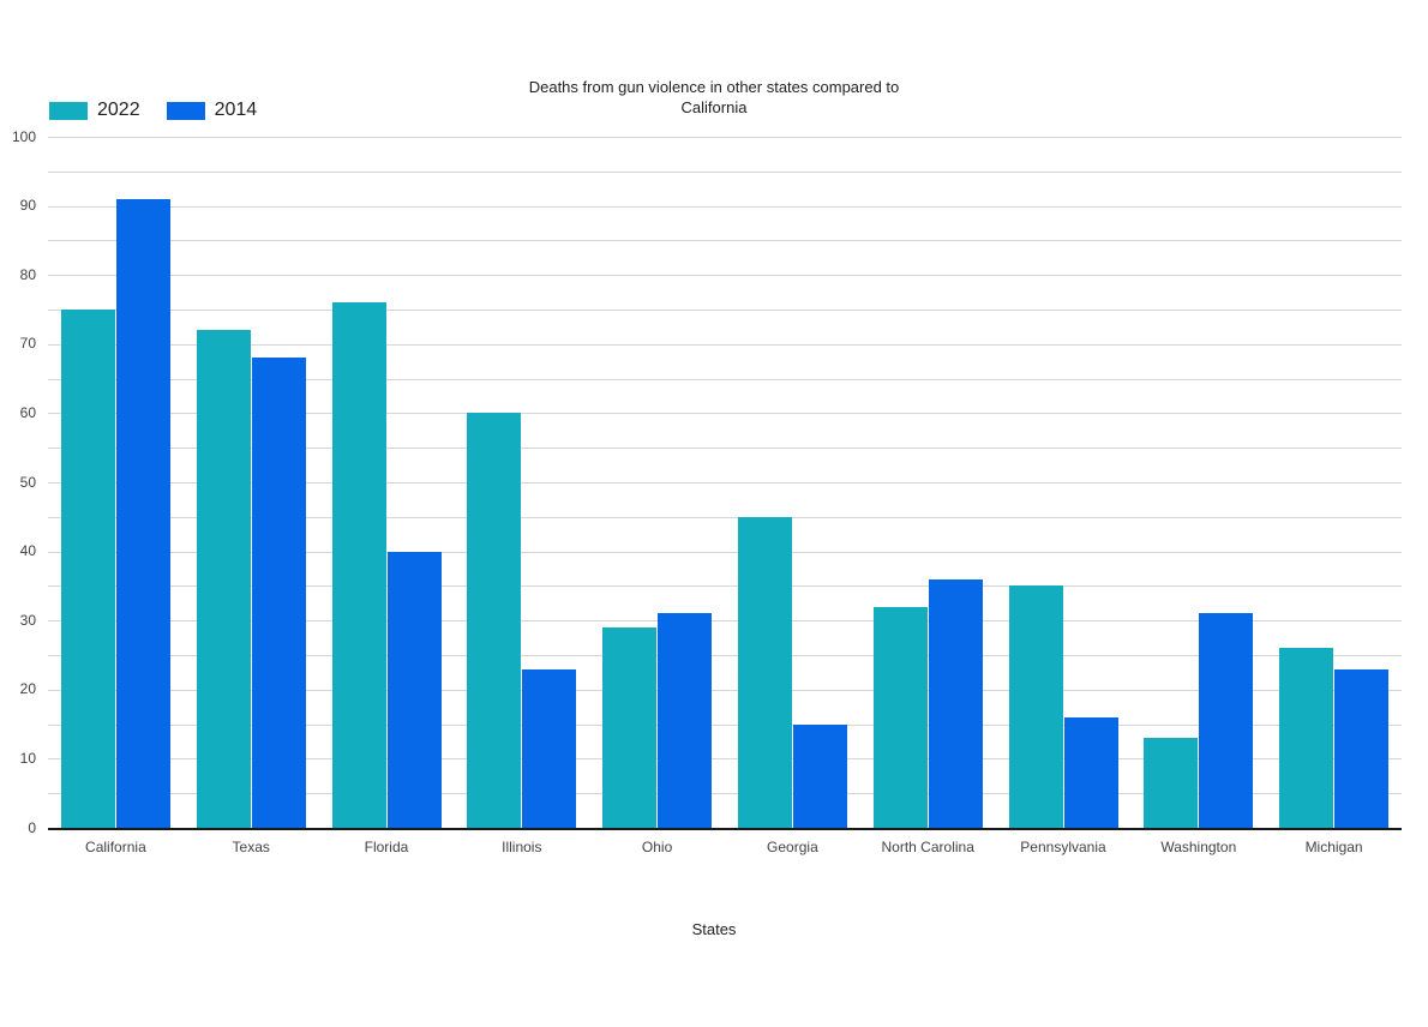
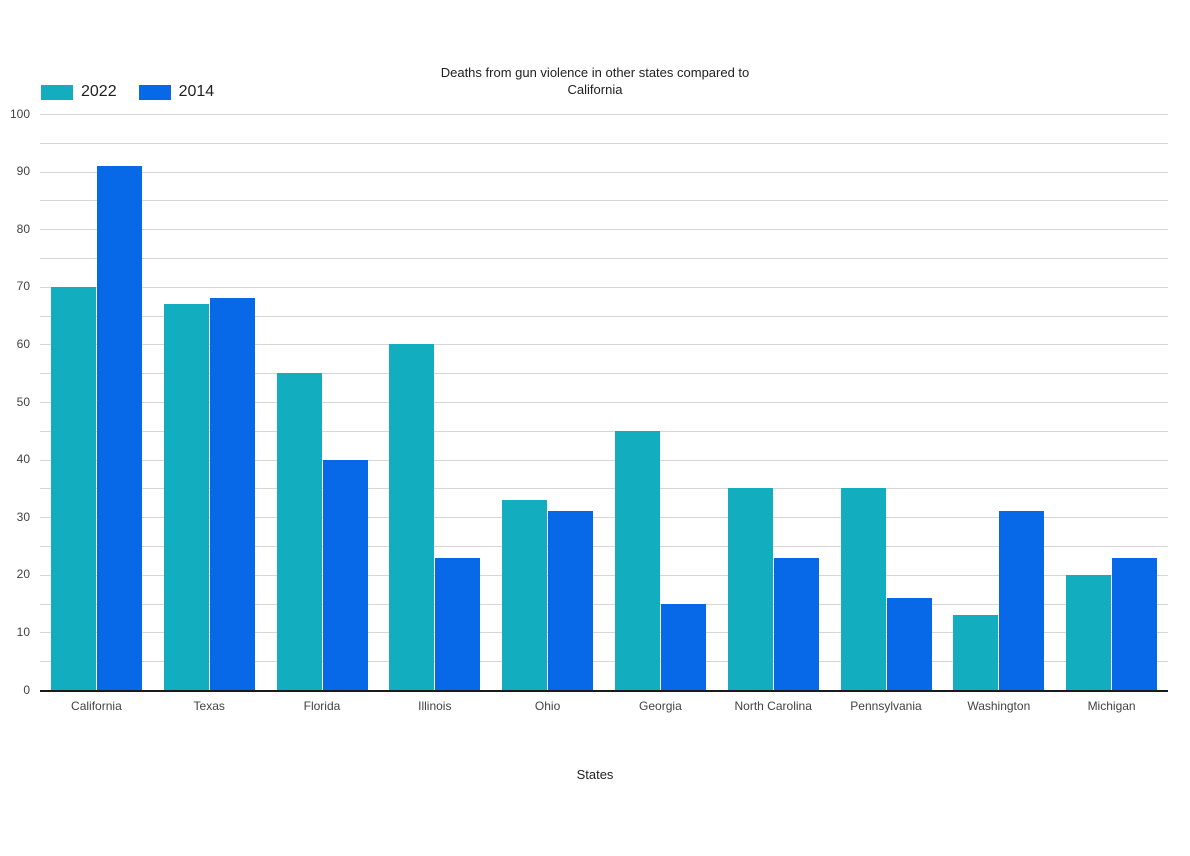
2022/California: 75 -> 70
2022/Texas: 72 -> 67
2022/Florida: 76 -> 55
2022/Ohio: 29 -> 33
2022/North Carolina: 32 -> 35
2014/North Carolina: 36 -> 23
2022/Michigan: 26 -> 20
